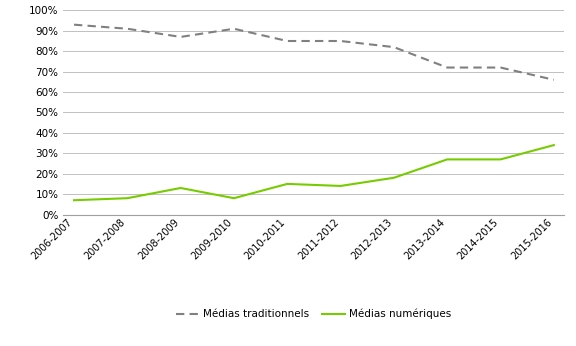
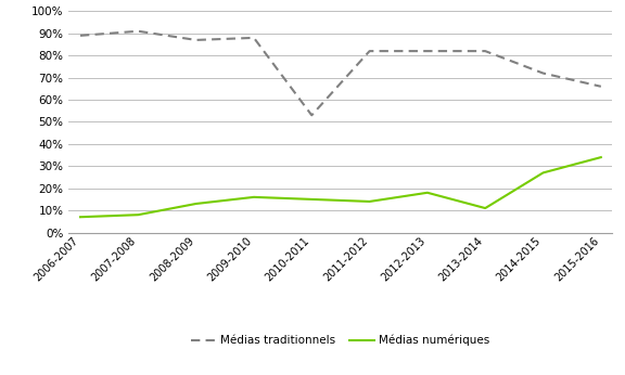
Médias traditionnels/2006-2007: 93% -> 89%
Médias traditionnels/2009-2010: 91% -> 88%
Médias numériques/2009-2010: 8% -> 16%
Médias traditionnels/2010-2011: 85% -> 53%
Médias traditionnels/2011-2012: 85% -> 82%
Médias traditionnels/2013-2014: 72% -> 82%
Médias numériques/2013-2014: 27% -> 11%
